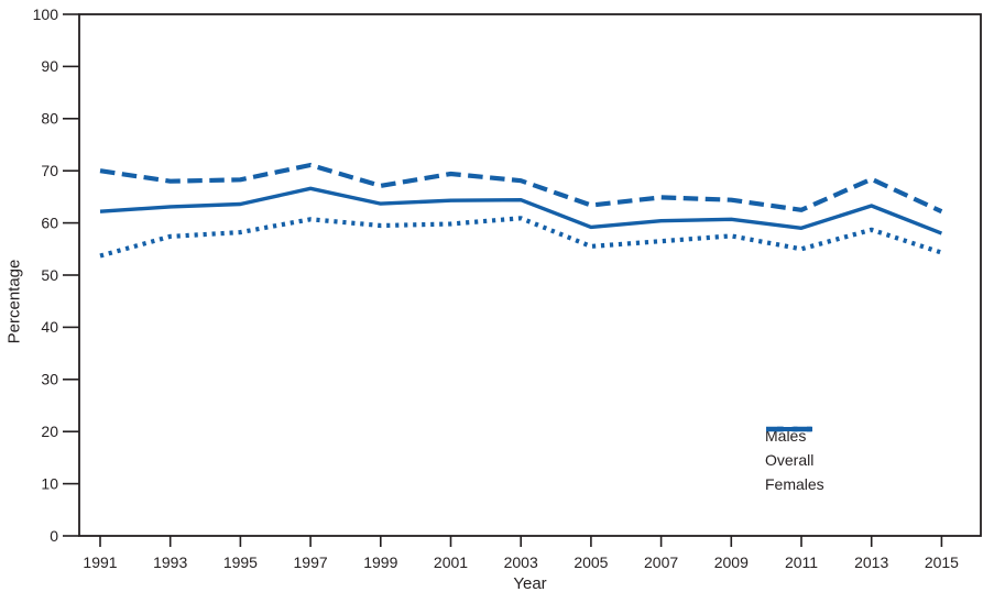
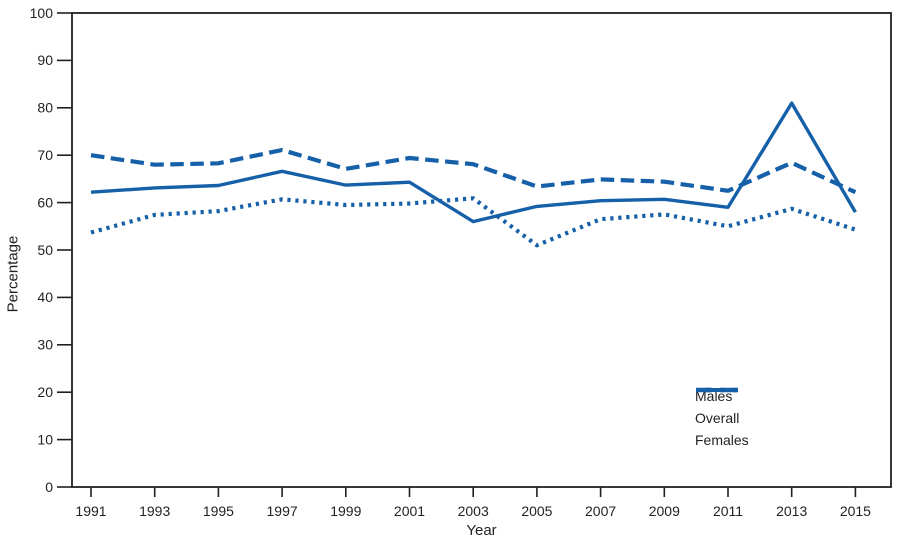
Overall/2003: 64 -> 56
Females/2005: 56 -> 51
Overall/2013: 63 -> 81
